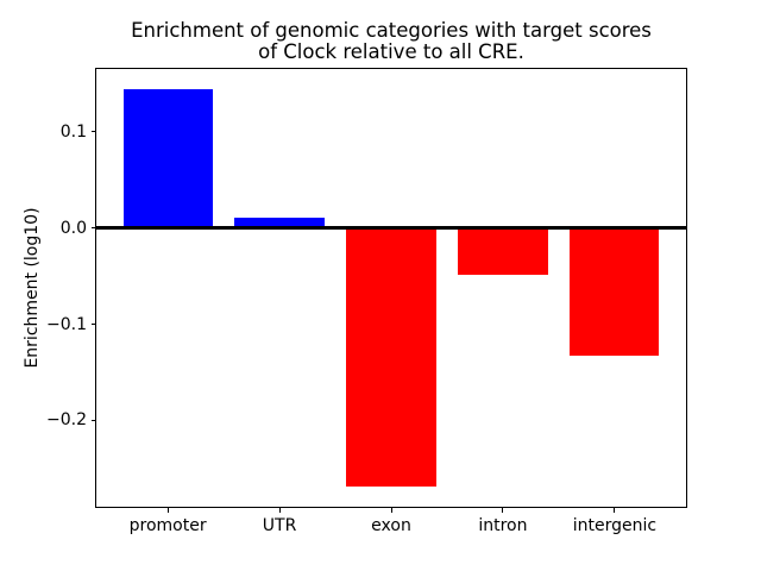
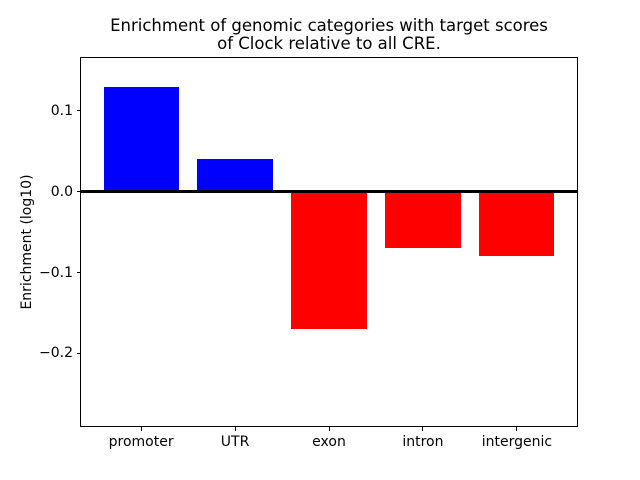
promoter: 0.14 -> 0.13
UTR: 0.01 -> 0.04
exon: -0.27 -> -0.17
intron: -0.05 -> -0.07
intergenic: -0.13 -> -0.08
